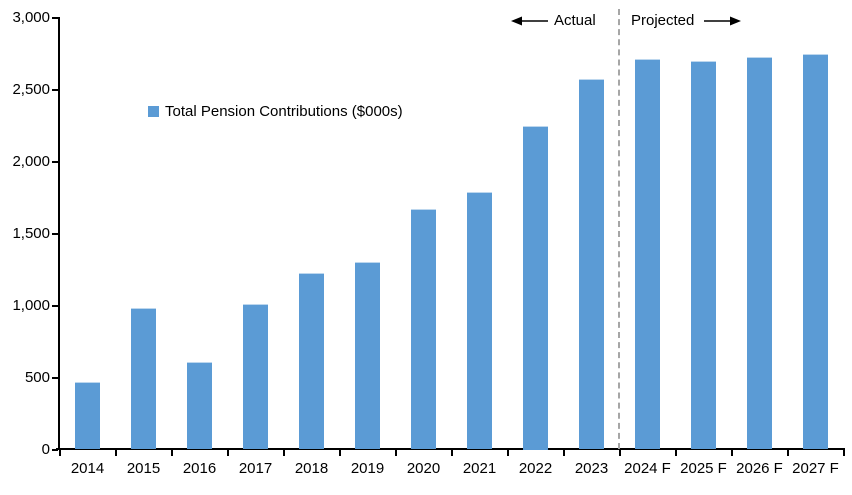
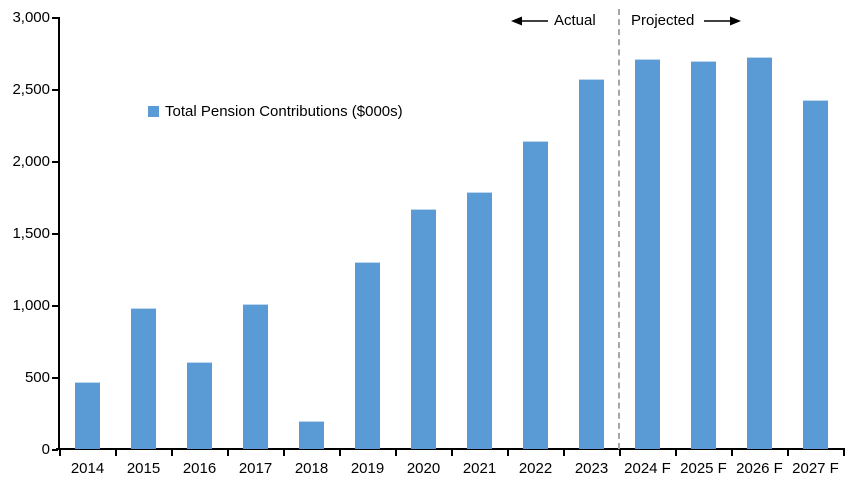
2018: 1220 -> 200
2022: 2250 -> 2140
2027 F: 2740 -> 2430
